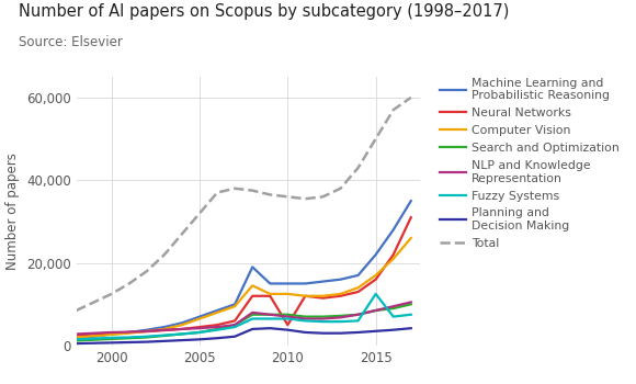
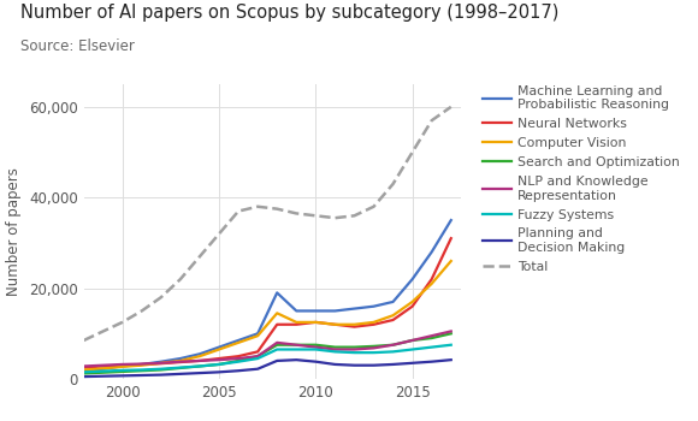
Neural Networks/2010: 5,000 -> 12,500
Fuzzy Systems/2015: 12,500 -> 6,500
